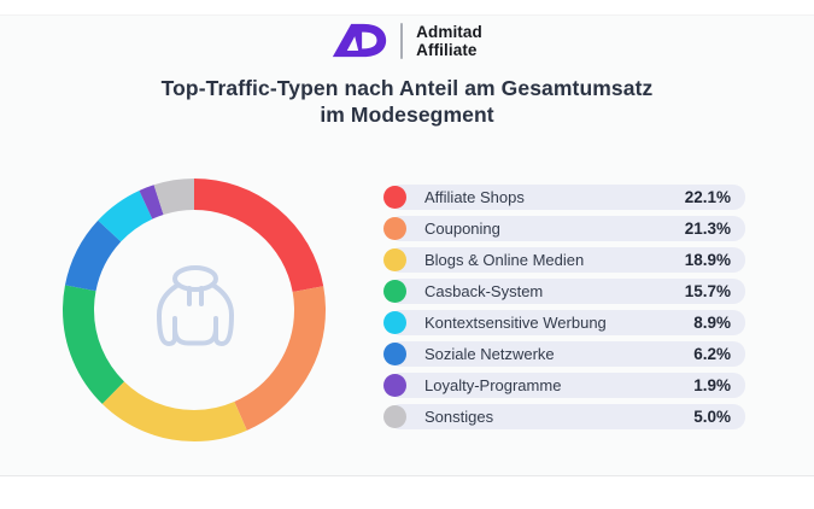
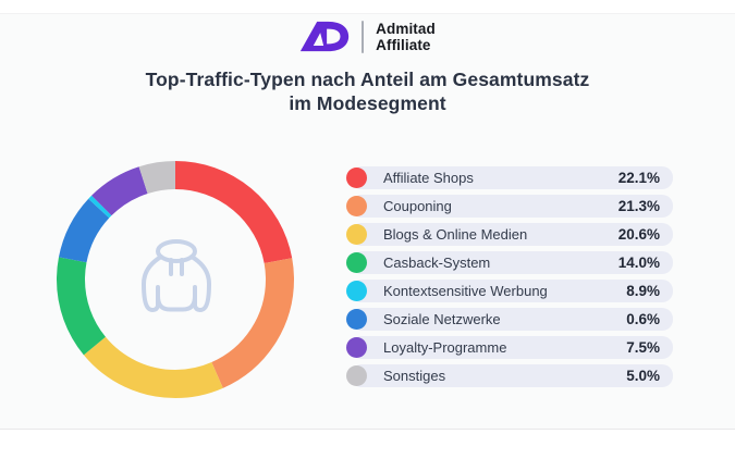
Blogs & Online Medien: 18.9% -> 20.6%
Casback-System: 15.7% -> 14.0%
Soziale Netzwerke: 6.2% -> 0.6%
Loyalty-Programme: 1.9% -> 7.5%
